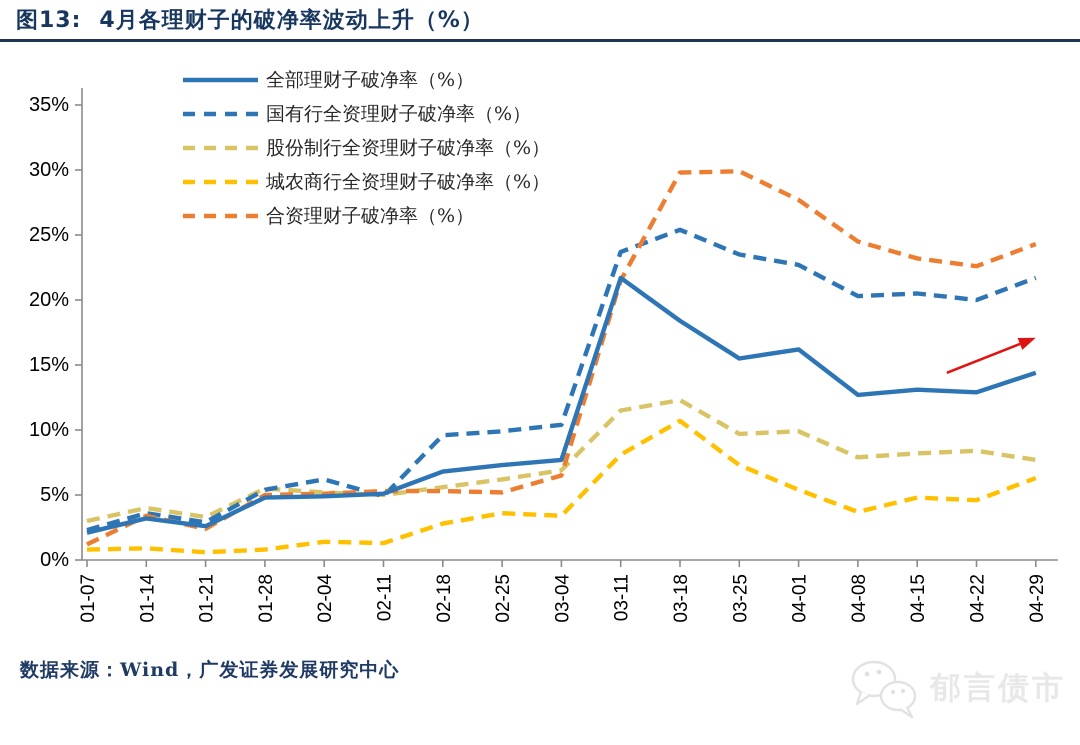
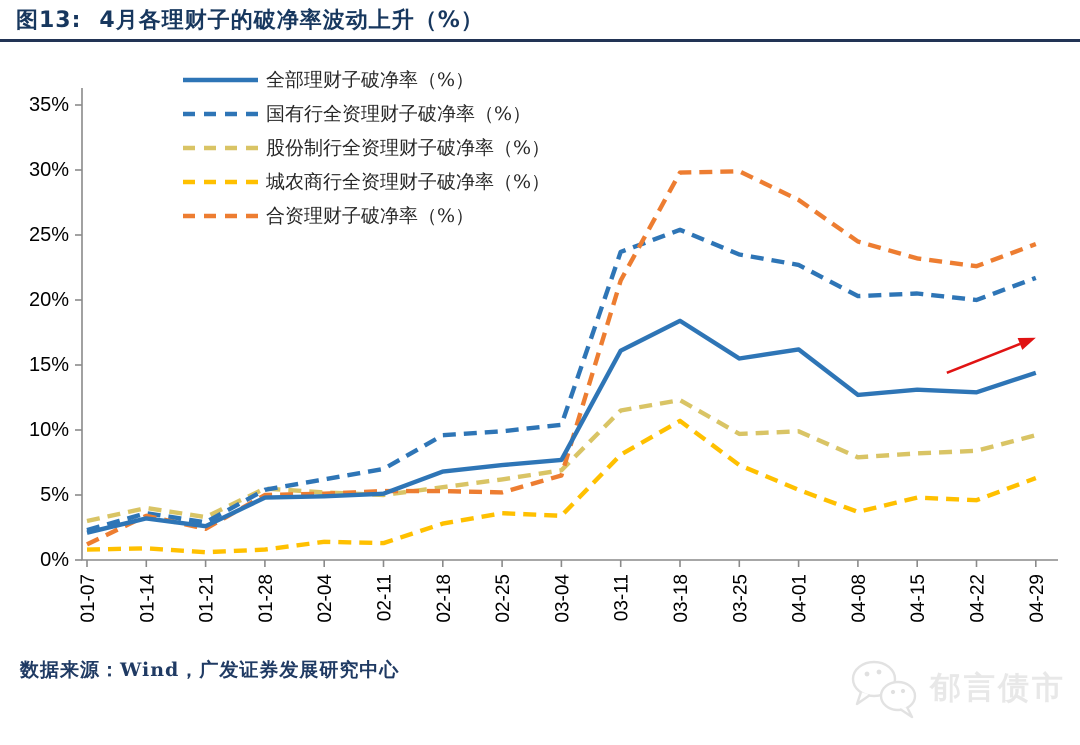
国有行全资理财子破净率（%）/02-11: 4.9% -> 7.0%
全部理财子破净率（%）/03-11: 21.7% -> 16.1%
股份制行全资理财子破净率（%）/04-29: 7.7% -> 9.6%
